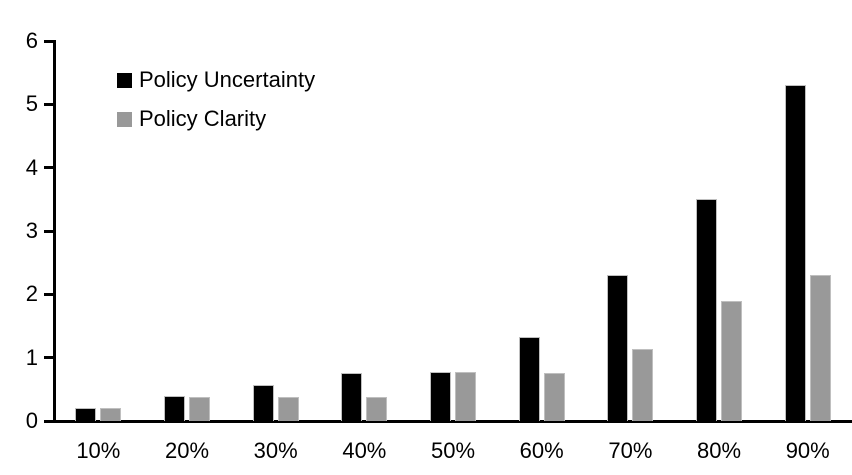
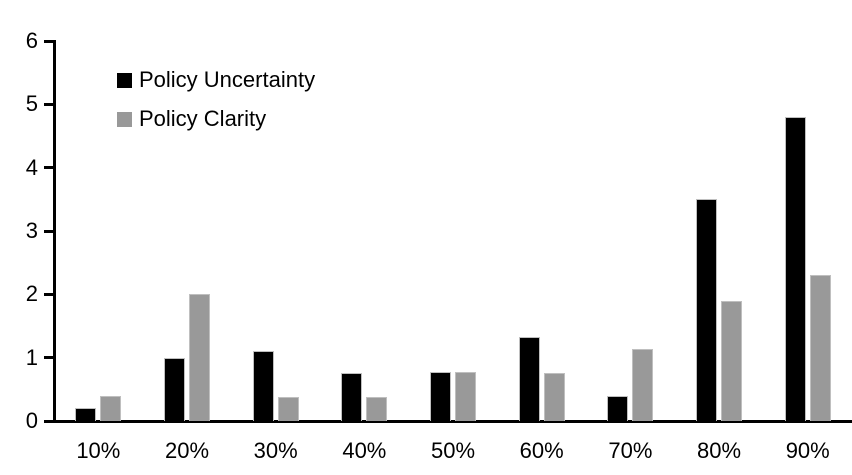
Policy Clarity/10%: 0.2 -> 0.4
Policy Uncertainty/20%: 0.4 -> 1.0
Policy Clarity/20%: 0.4 -> 2.0
Policy Uncertainty/30%: 0.6 -> 1.1
Policy Uncertainty/70%: 2.3 -> 0.4
Policy Uncertainty/90%: 5.3 -> 4.8
